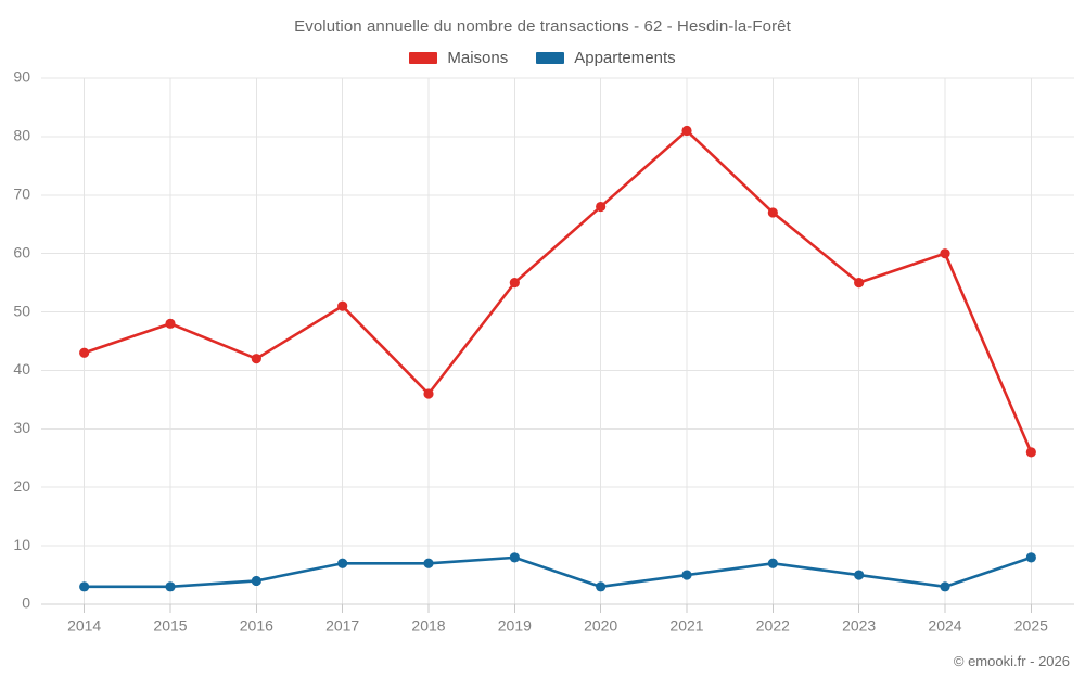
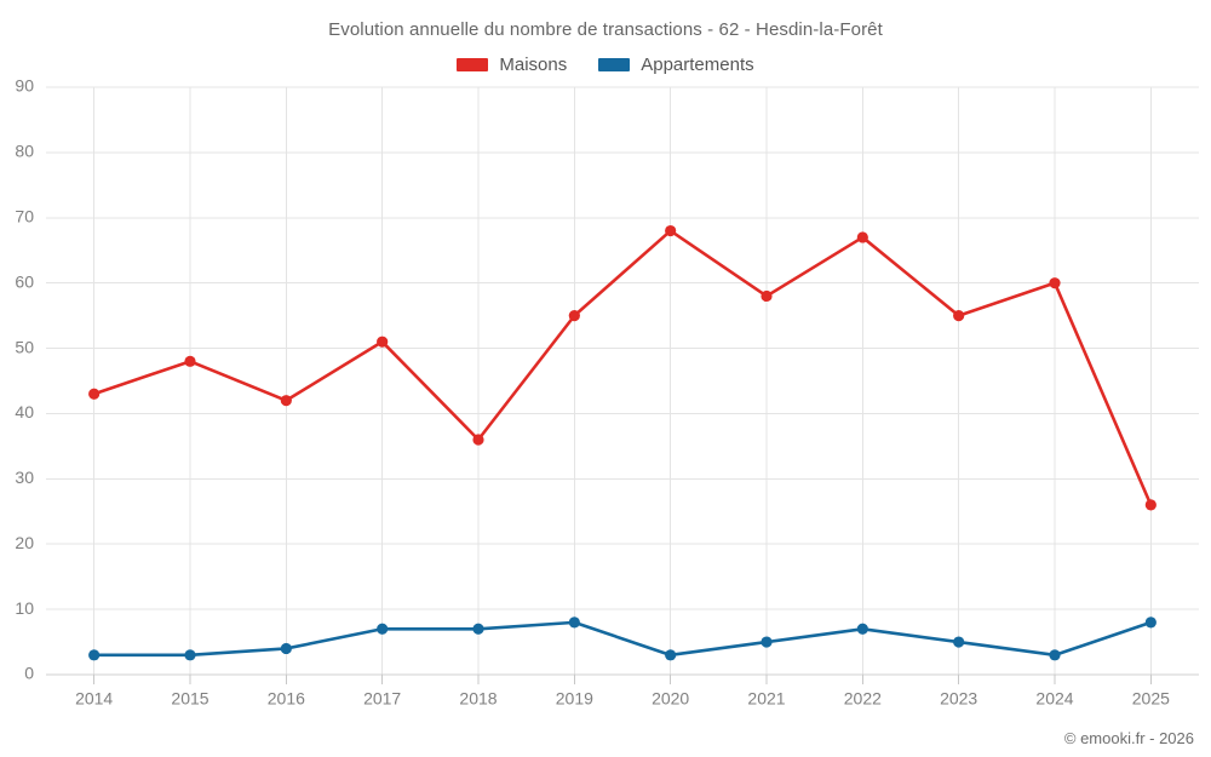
Maisons/2021: 81 -> 58
